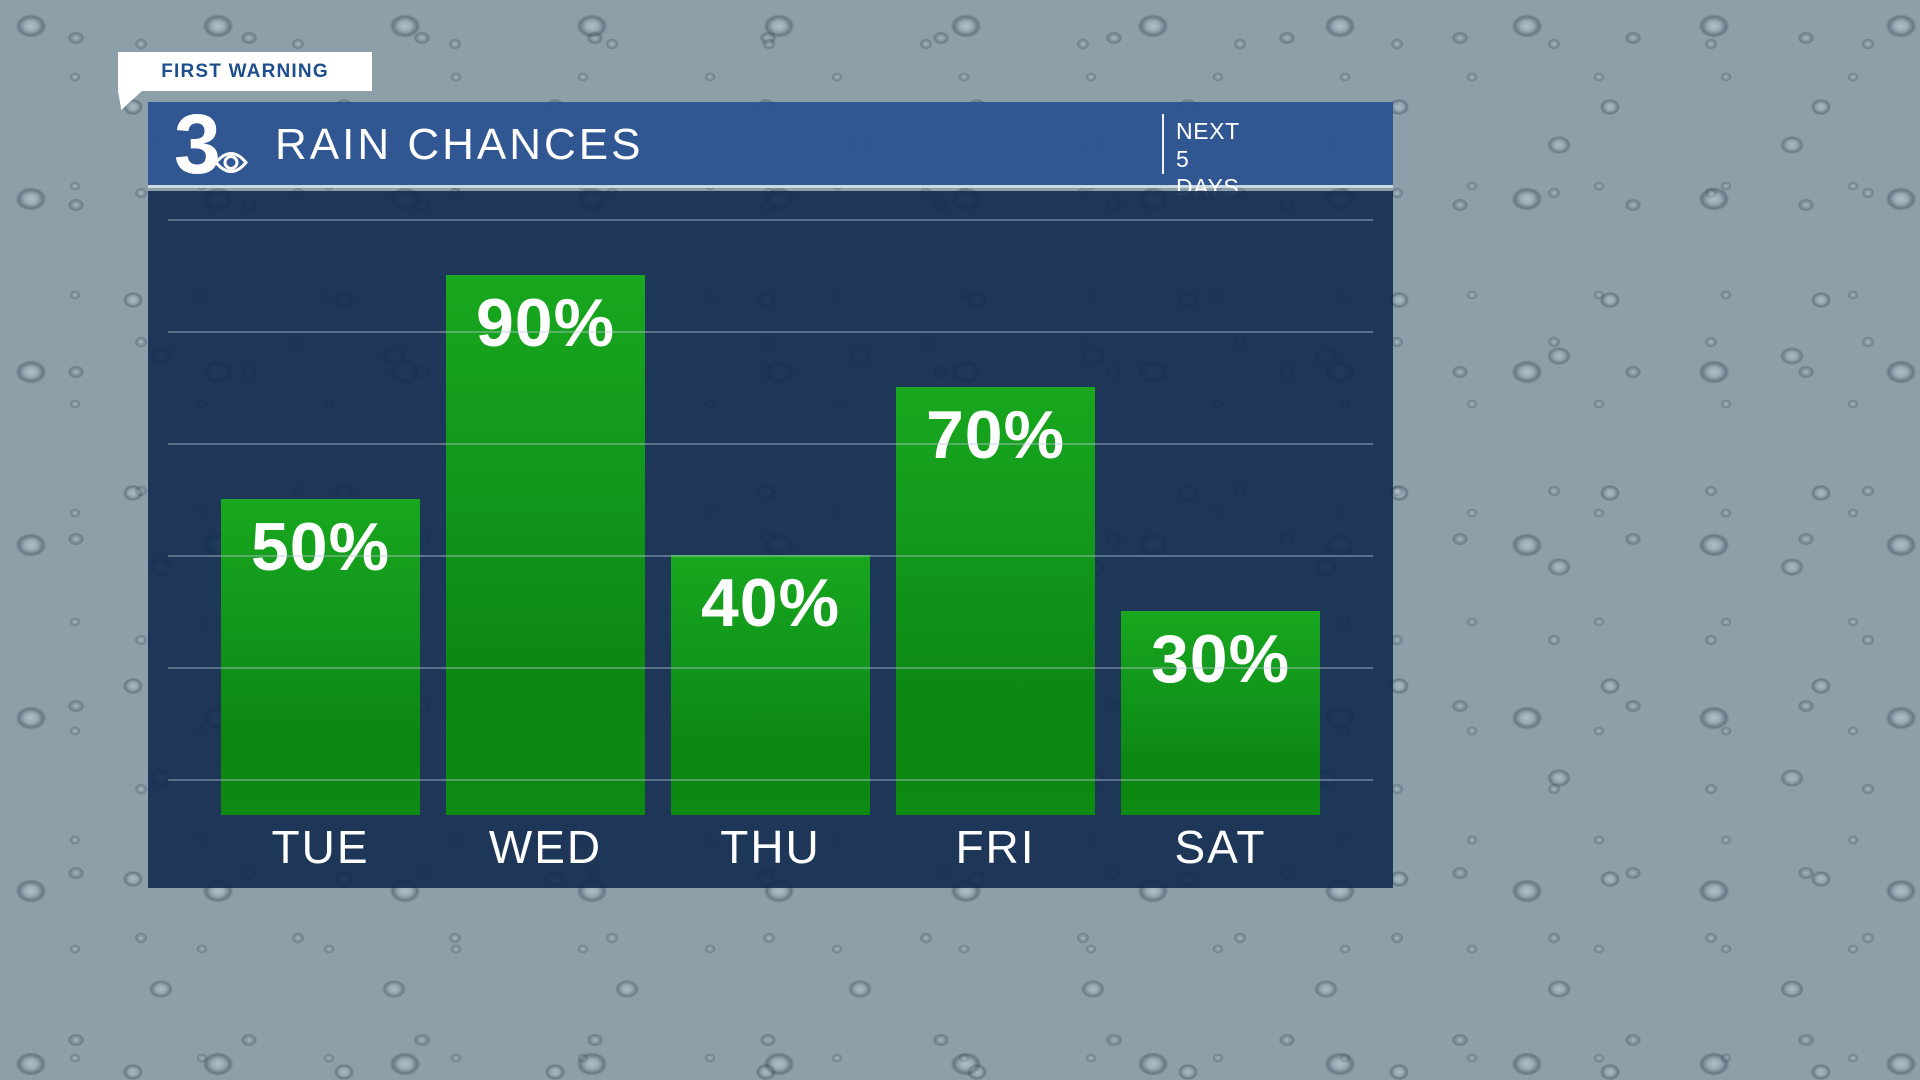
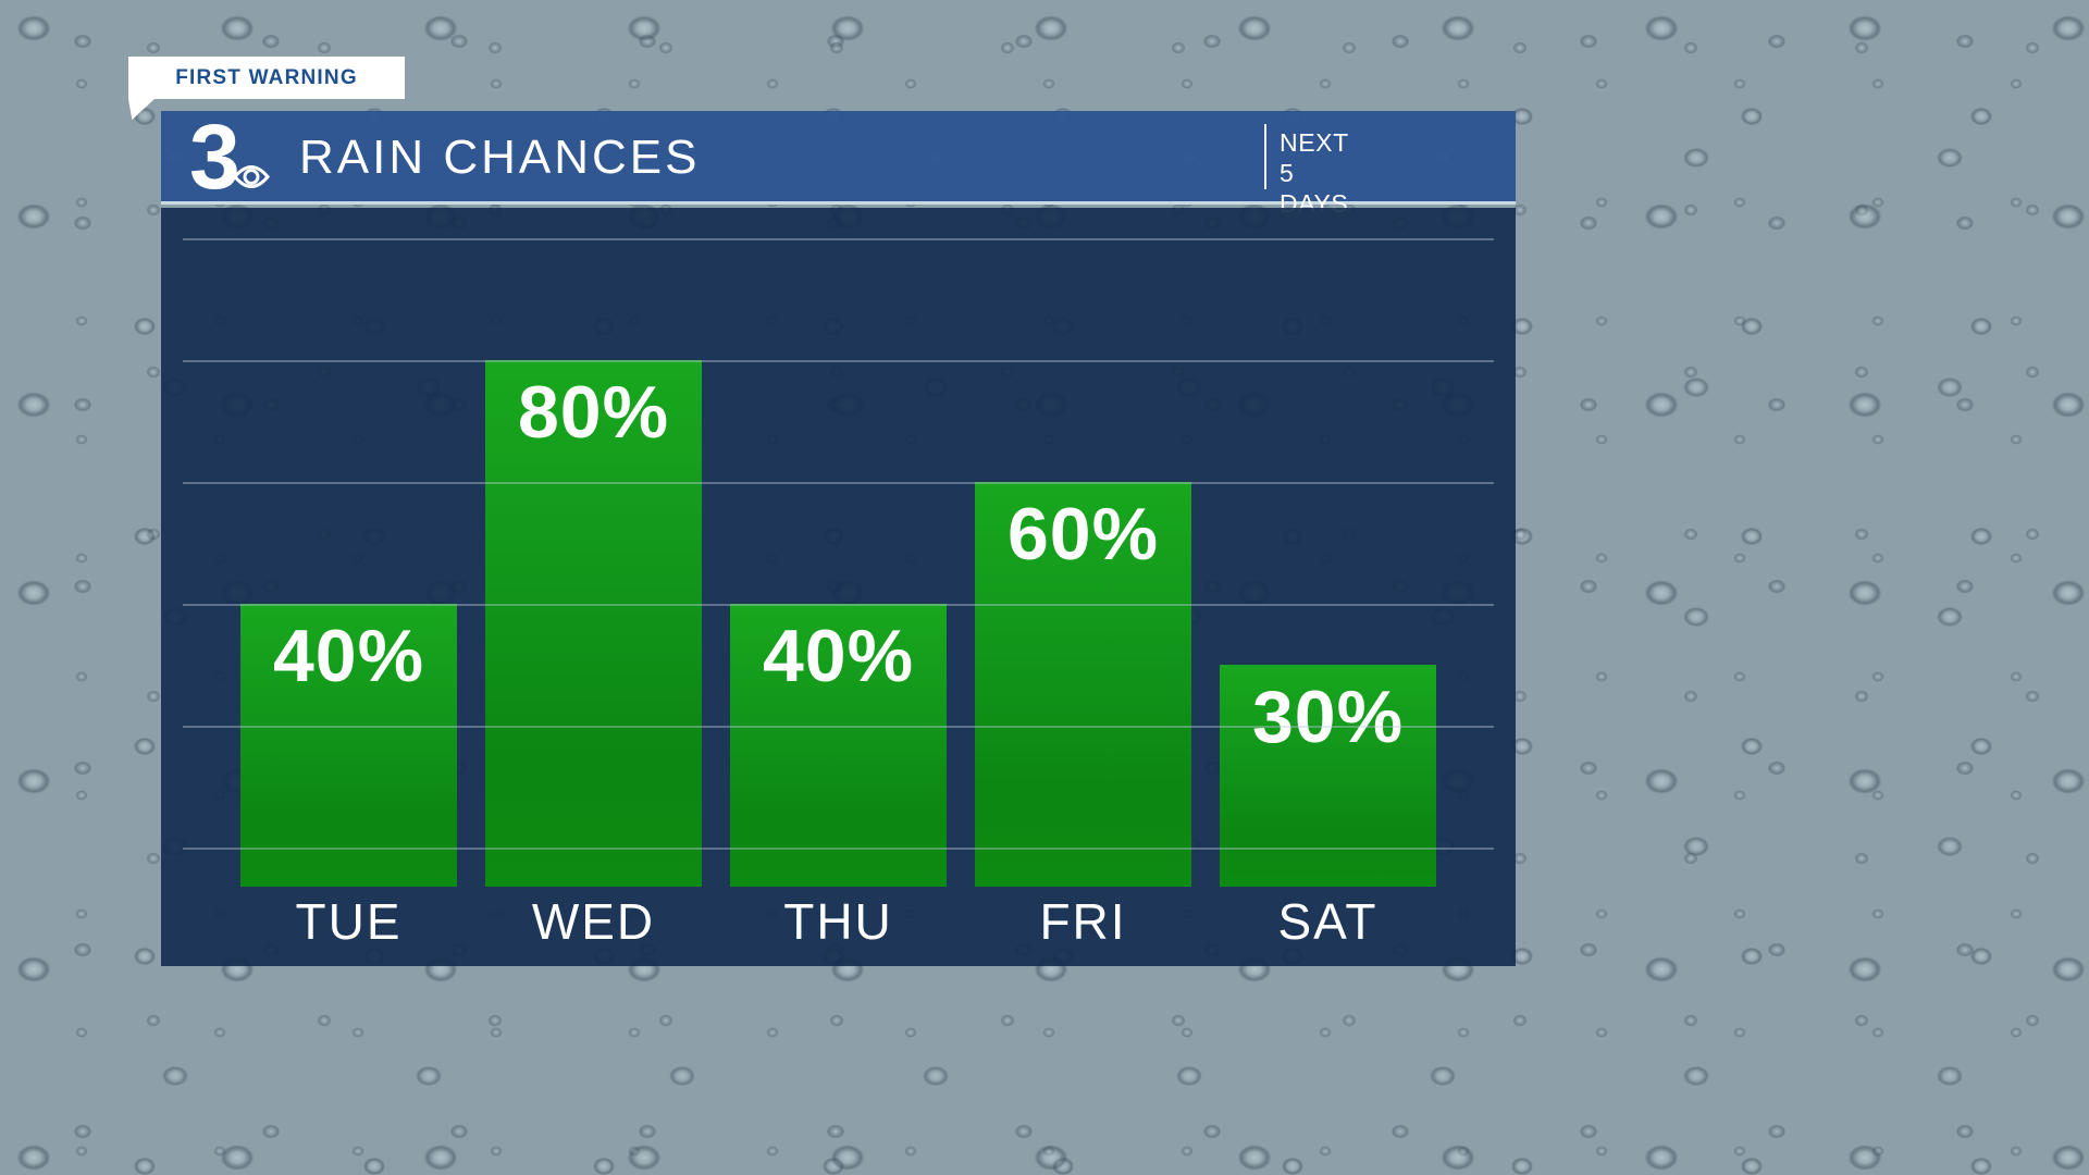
TUE: 50% -> 40%
WED: 90% -> 80%
FRI: 70% -> 60%
